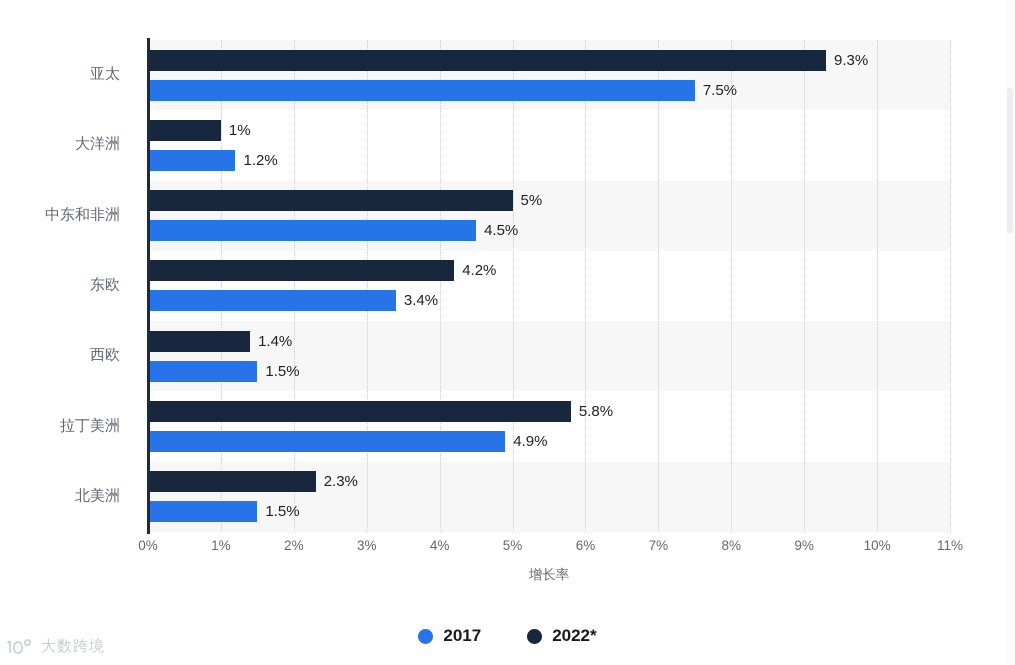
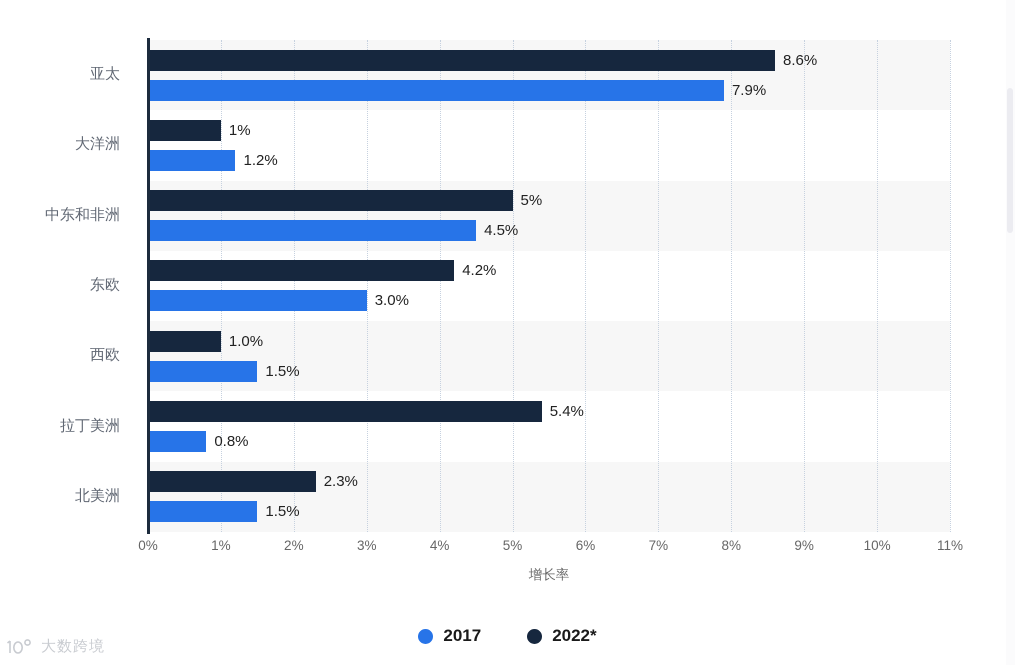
2022*/亚太: 9.3% -> 8.6%
2017/亚太: 7.5% -> 7.9%
2017/东欧: 3.4% -> 3.0%
2022*/西欧: 1.4% -> 1.0%
2022*/拉丁美洲: 5.8% -> 5.4%
2017/拉丁美洲: 4.9% -> 0.8%
